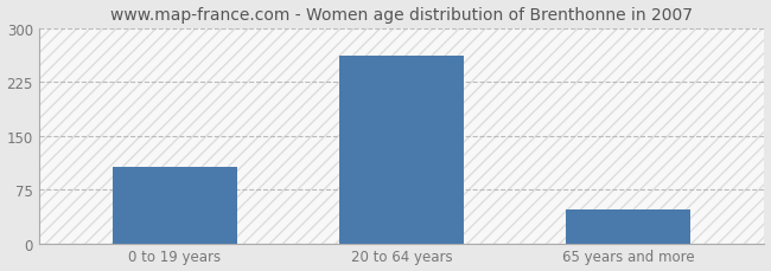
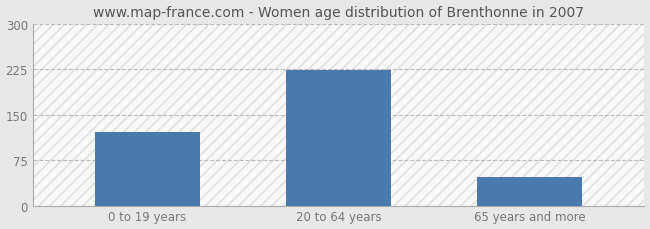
0 to 19 years: 107 -> 122
20 to 64 years: 262 -> 224
